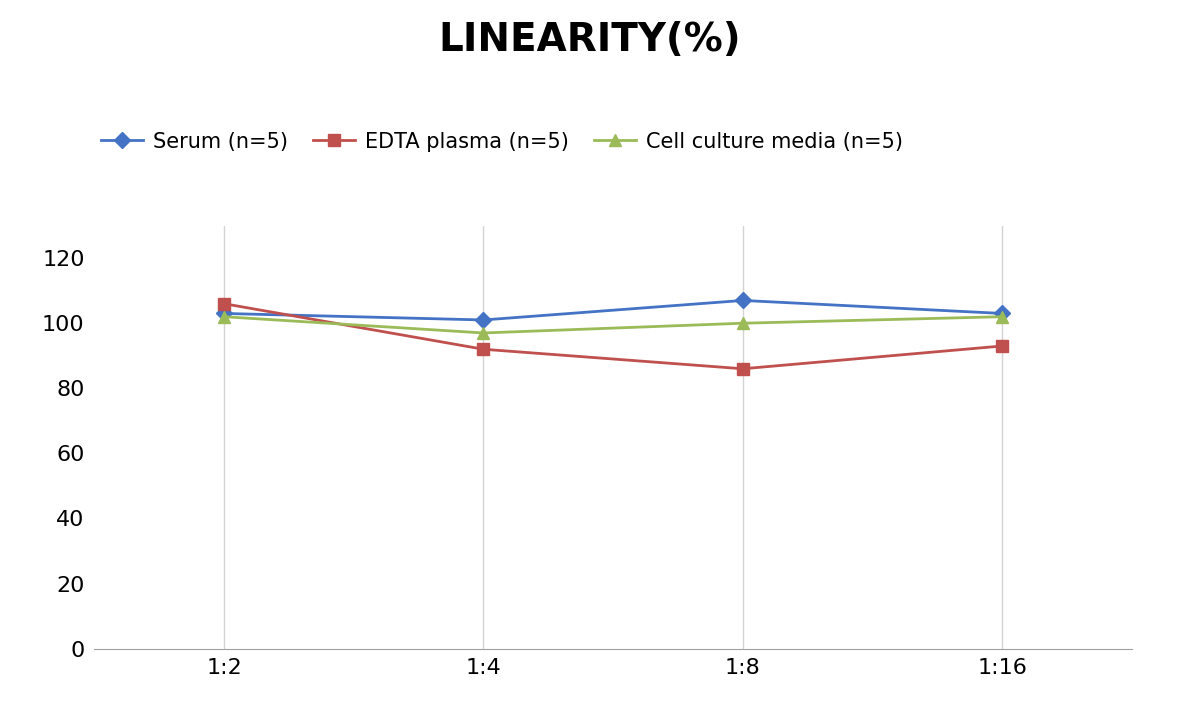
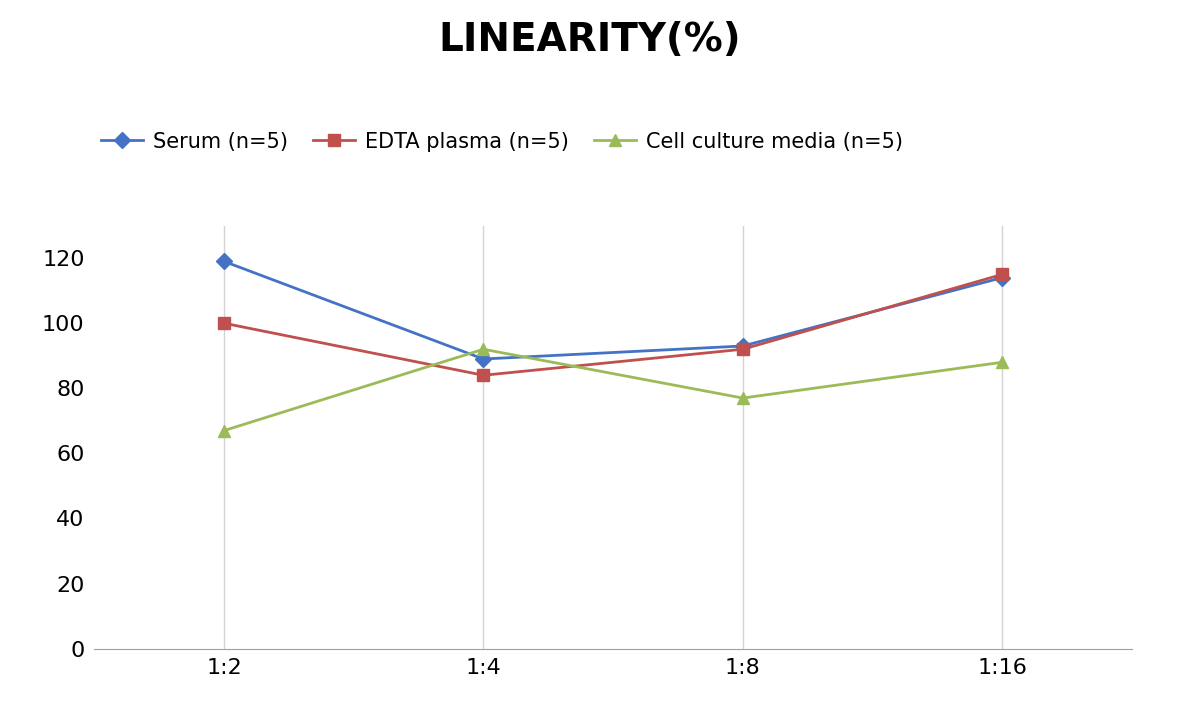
Serum (n=5)/1:2: 103 -> 119
EDTA plasma (n=5)/1:2: 106 -> 100
Cell culture media (n=5)/1:2: 102 -> 67
Serum (n=5)/1:4: 101 -> 89
EDTA plasma (n=5)/1:4: 92 -> 84
Cell culture media (n=5)/1:4: 97 -> 92
Serum (n=5)/1:8: 107 -> 93
EDTA plasma (n=5)/1:8: 86 -> 92
Cell culture media (n=5)/1:8: 100 -> 77
Serum (n=5)/1:16: 103 -> 114
EDTA plasma (n=5)/1:16: 93 -> 115
Cell culture media (n=5)/1:16: 102 -> 88
